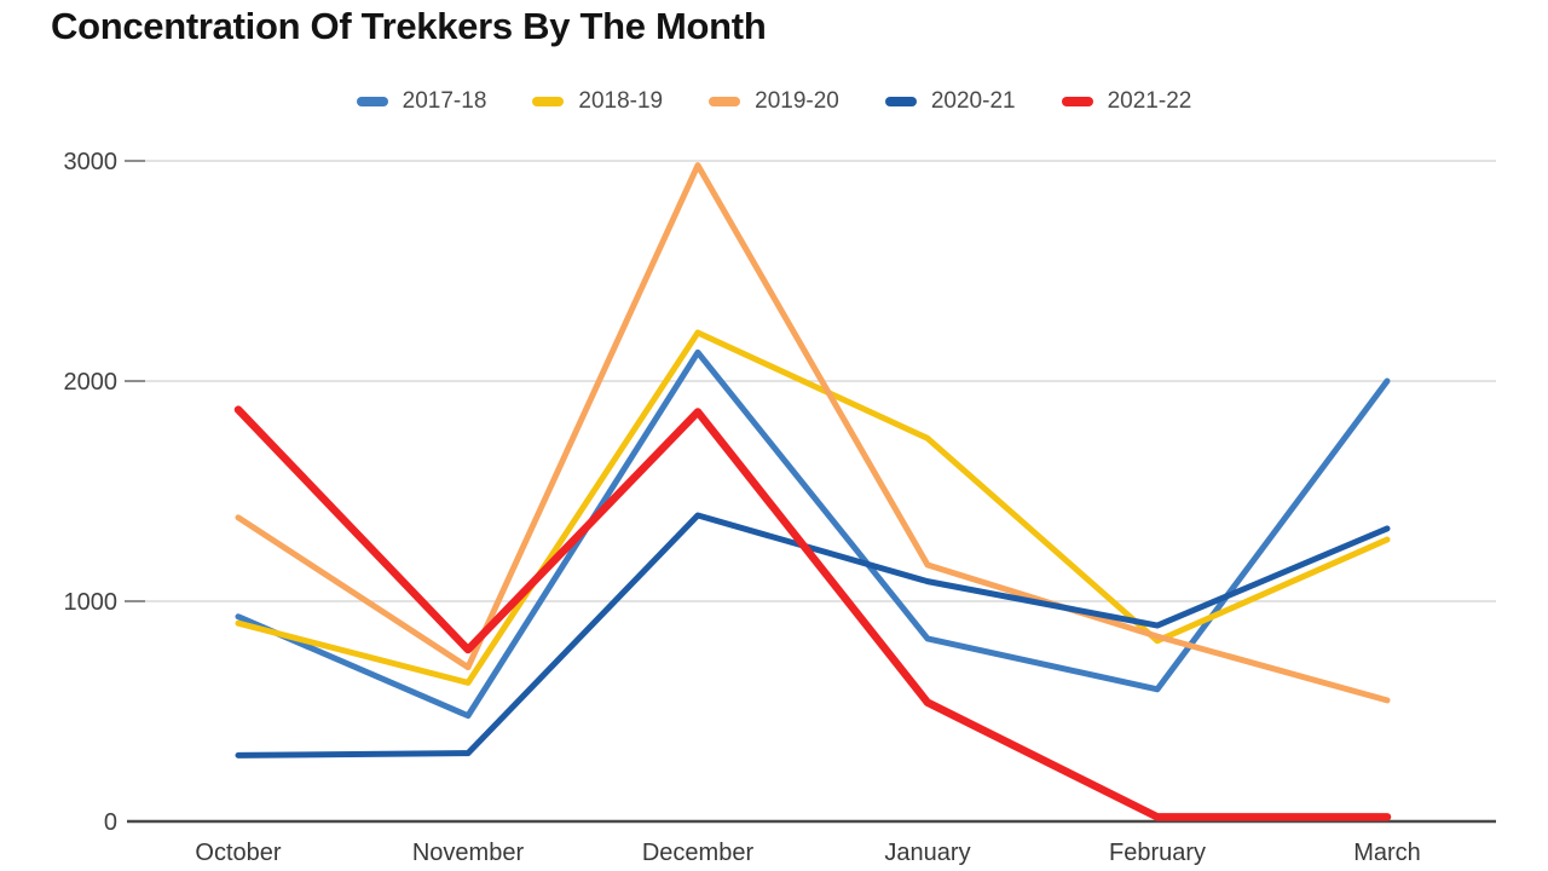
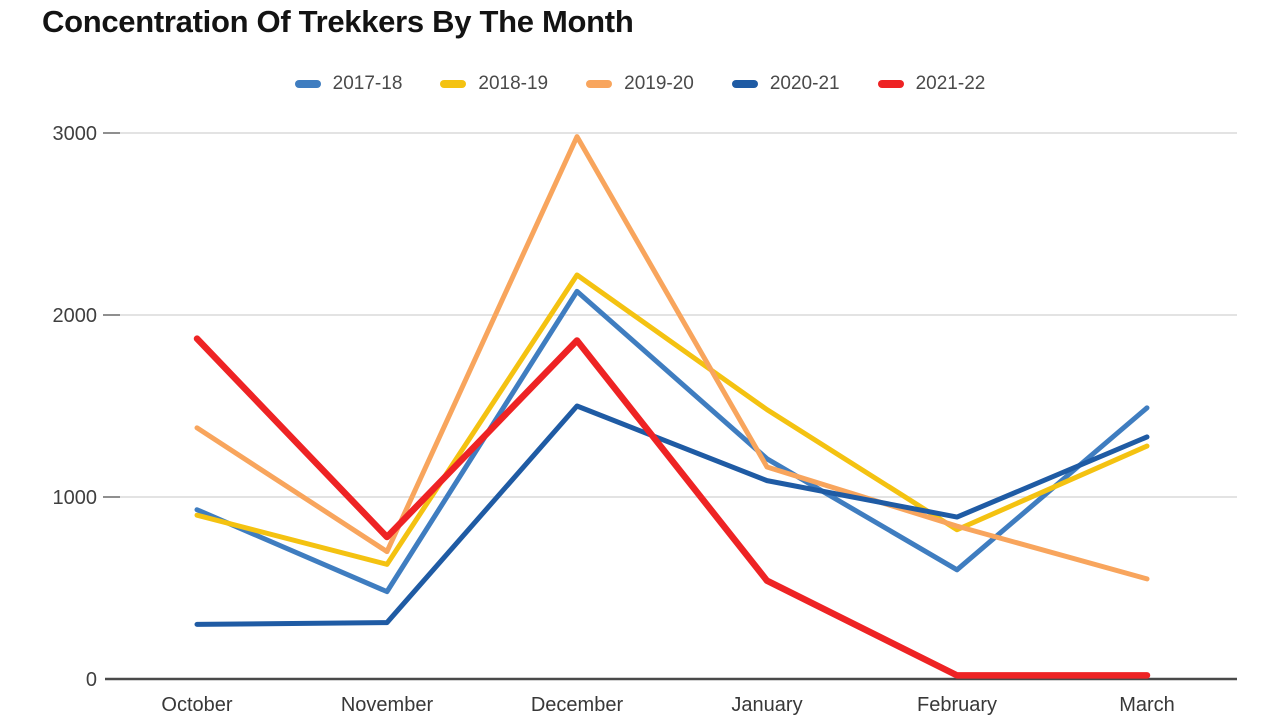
2020-21/December: 1390 -> 1500
2017-18/January: 830 -> 1210
2018-19/January: 1740 -> 1480
2017-18/March: 2000 -> 1490
